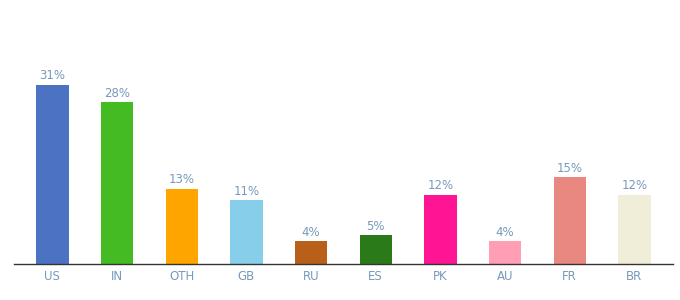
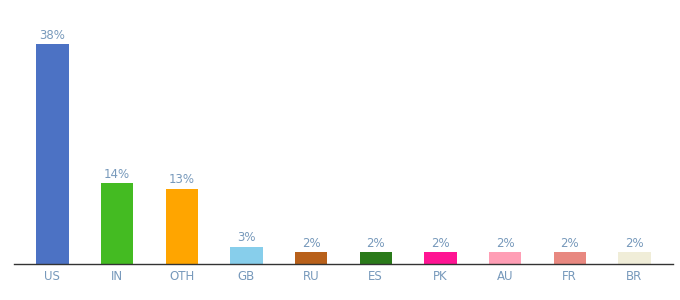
US: 31% -> 38%
IN: 28% -> 14%
GB: 11% -> 3%
RU: 4% -> 2%
ES: 5% -> 2%
PK: 12% -> 2%
AU: 4% -> 2%
FR: 15% -> 2%
BR: 12% -> 2%
